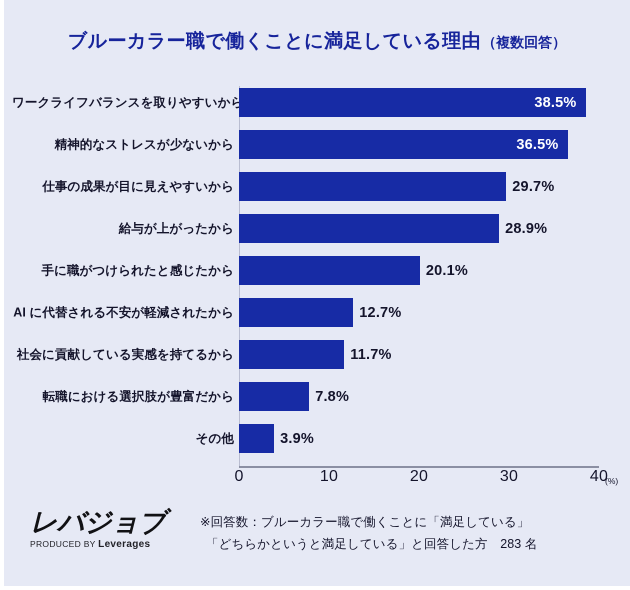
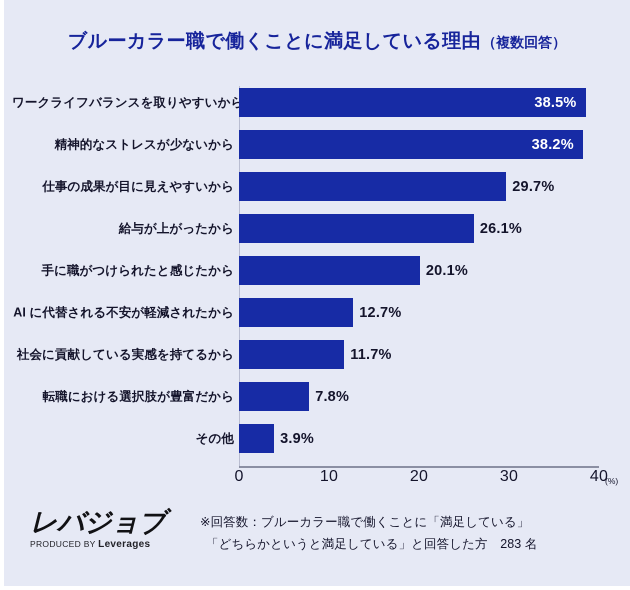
精神的なストレスが少ないから: 36.5% -> 38.2%
給与が上がったから: 28.9% -> 26.1%
